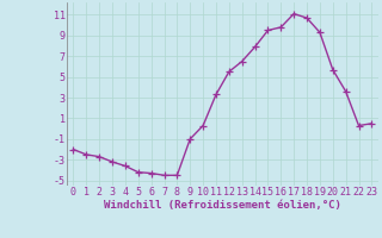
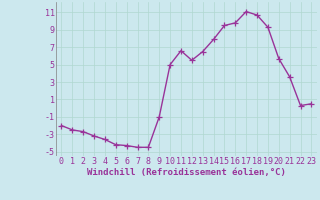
10: 0.3 -> 5.0
11: 3.3 -> 6.6
